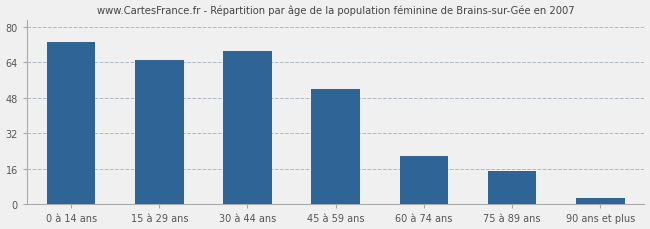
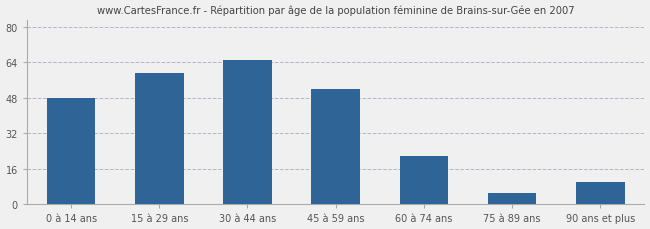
0 à 14 ans: 73 -> 48
15 à 29 ans: 65 -> 59
30 à 44 ans: 69 -> 65
75 à 89 ans: 15 -> 5
90 ans et plus: 3 -> 10
